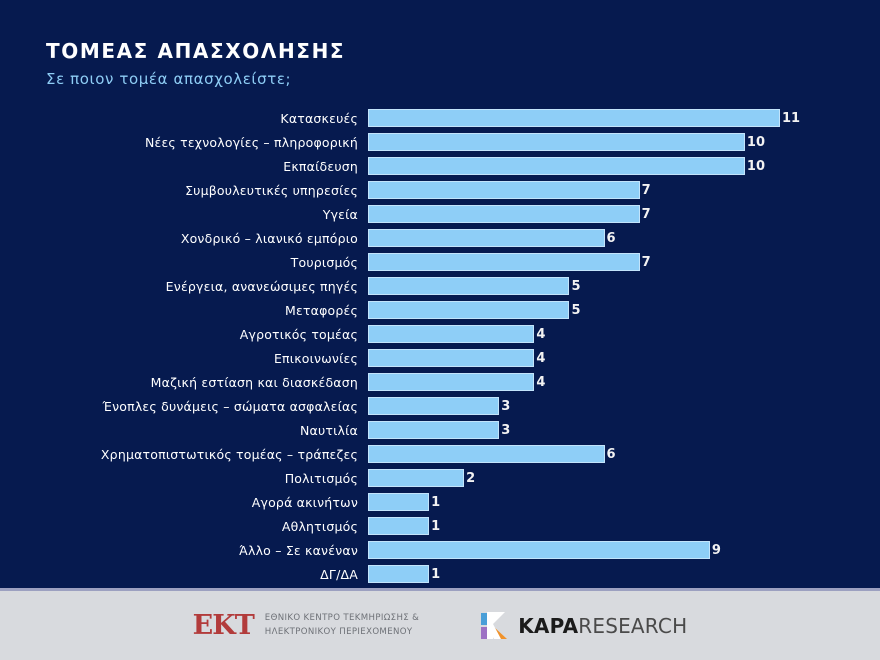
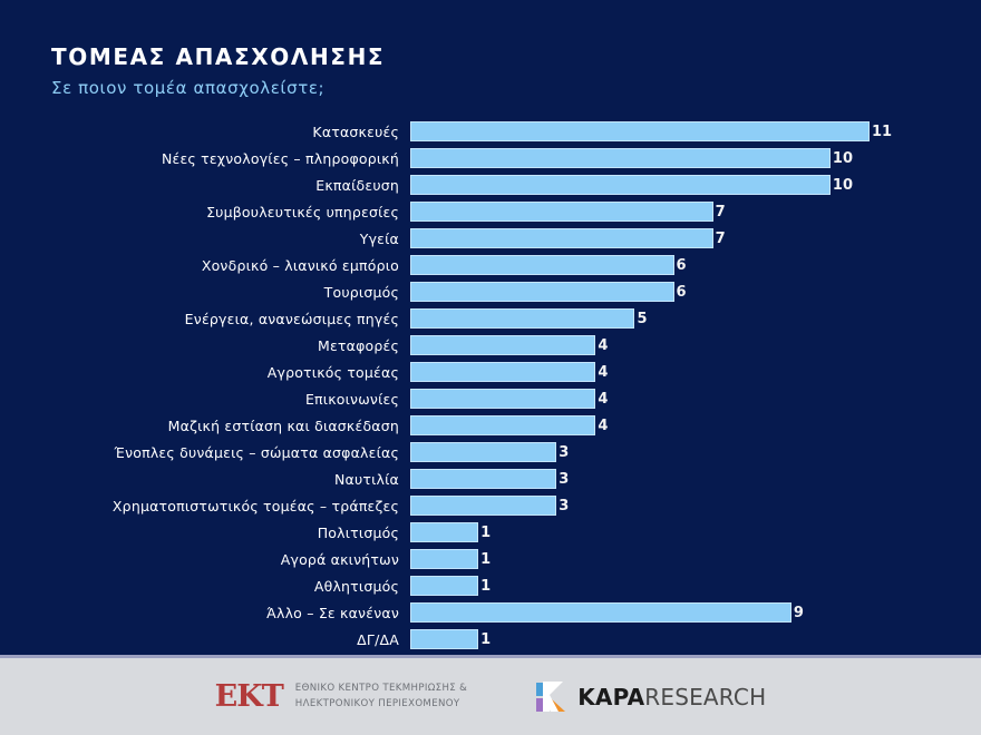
Τουρισμός: 7 -> 6
Μεταφορές: 5 -> 4
Χρηματοπιστωτικός τομέας – τράπεζες: 6 -> 3
Πολιτισμός: 2 -> 1
